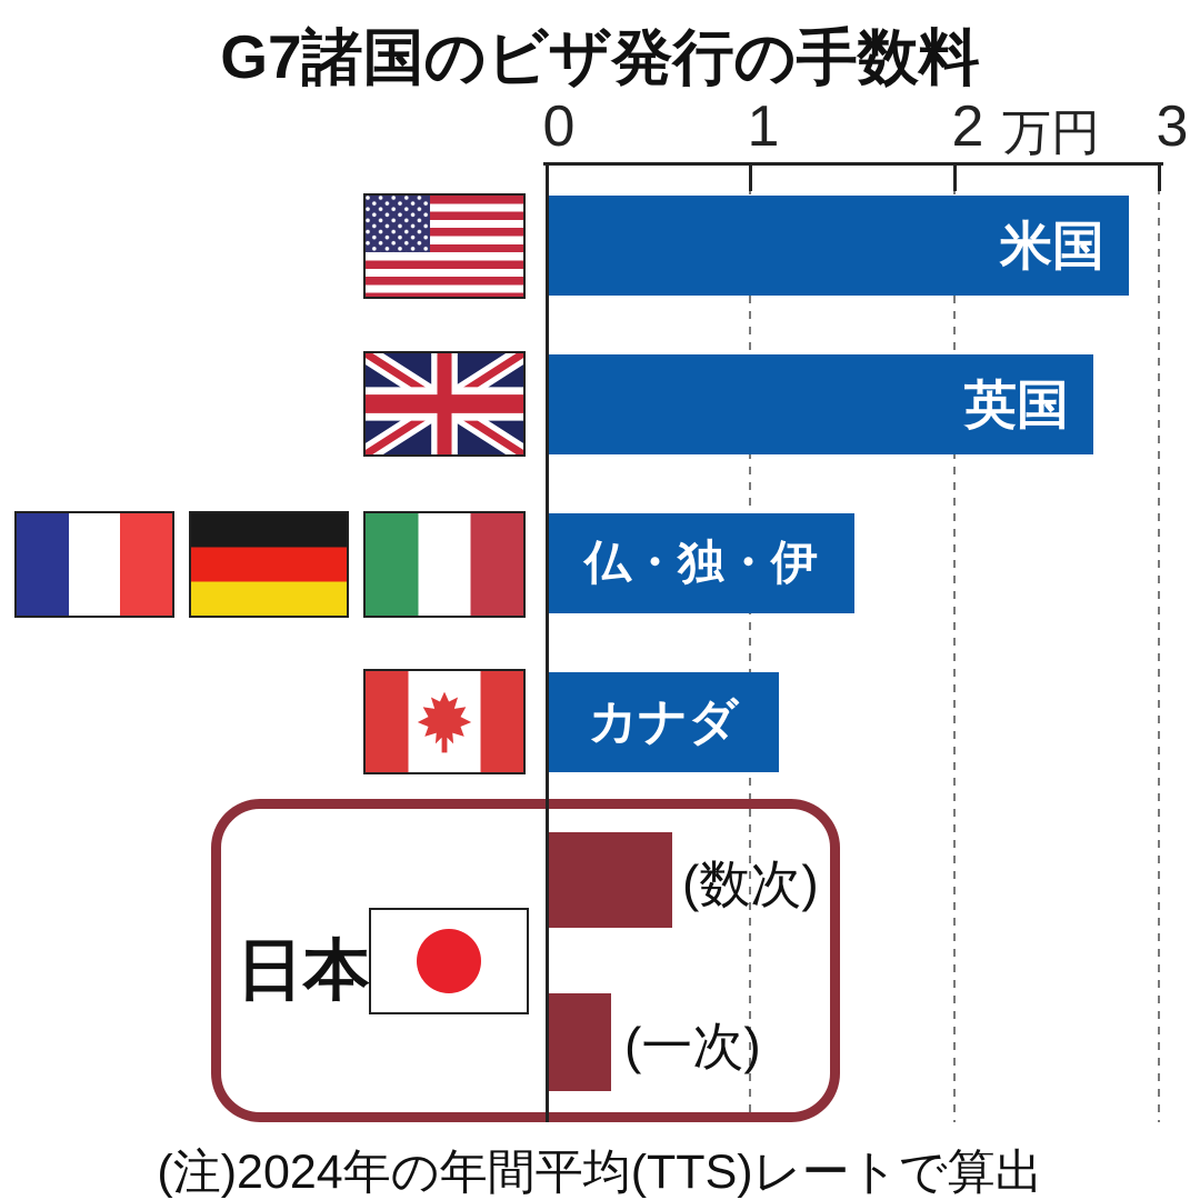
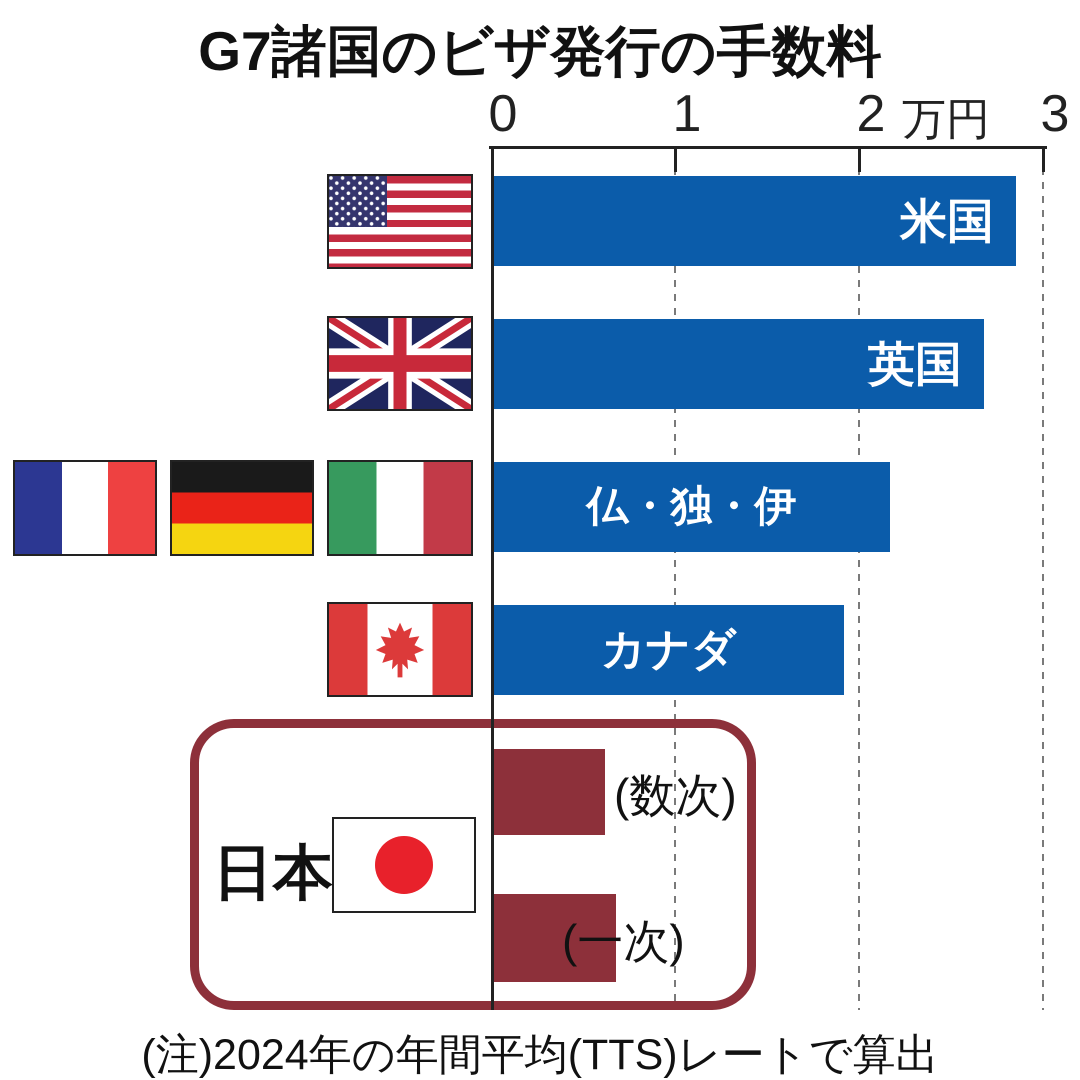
仏・独・伊: 1.50 -> 2.16
カナダ: 1.13 -> 1.91
(一次): 0.31 -> 0.67
